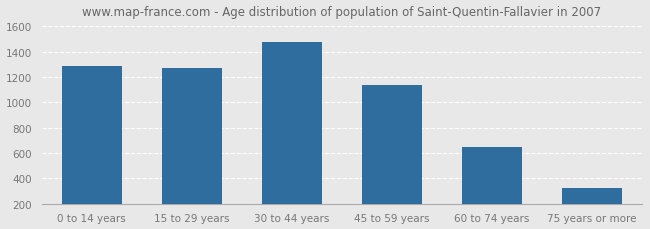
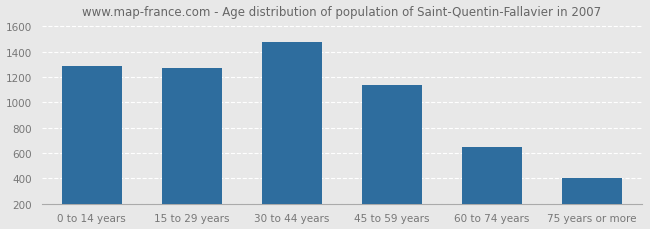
75 years or more: 320 -> 400
